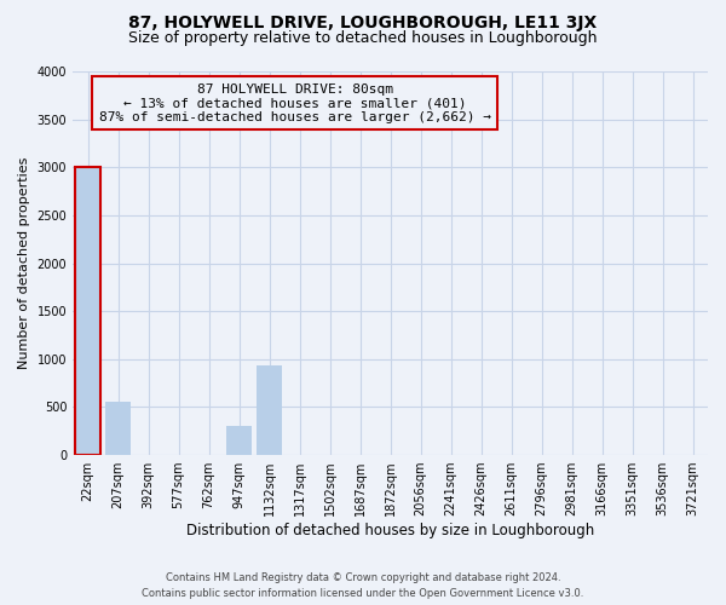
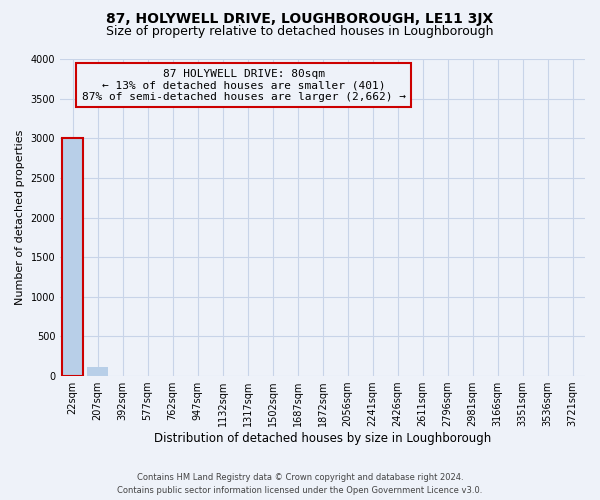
207sqm: 560 -> 120
947sqm: 300 -> 0
1132sqm: 940 -> 0
